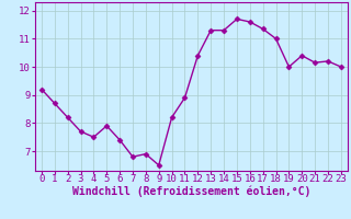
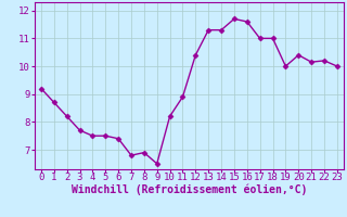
5: 7.90 -> 7.50
17: 11.35 -> 11.00
